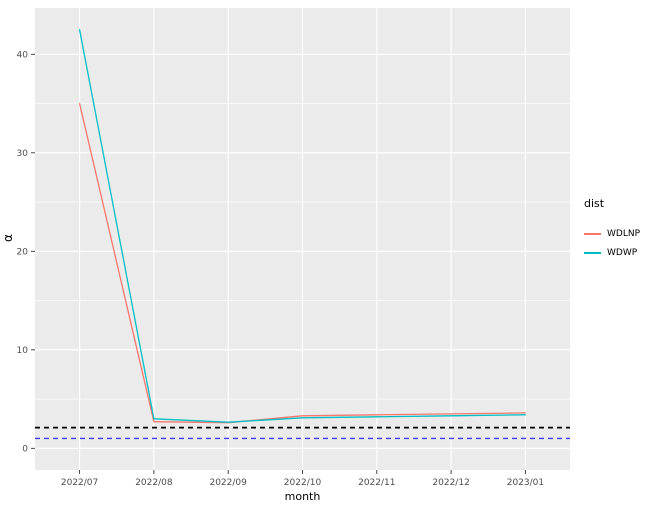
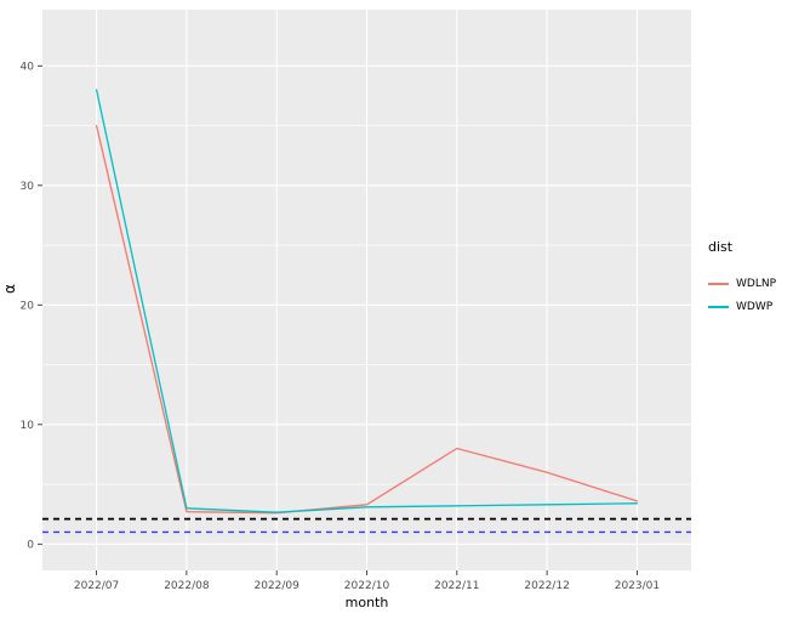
WDWP/2022/07: 42 -> 38
WDLNP/2022/11: 3 -> 8
WDLNP/2022/12: 4 -> 6
